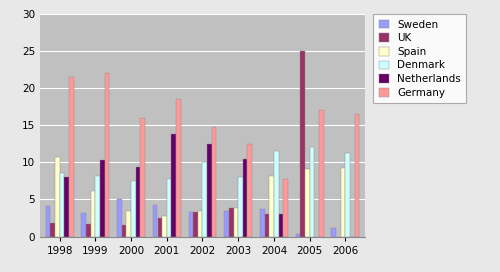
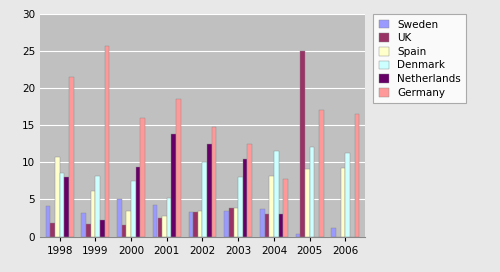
Netherlands/1999: 10.3 -> 2.2
Germany/1999: 22.0 -> 25.6
Denmark/2001: 7.8 -> 5.2
